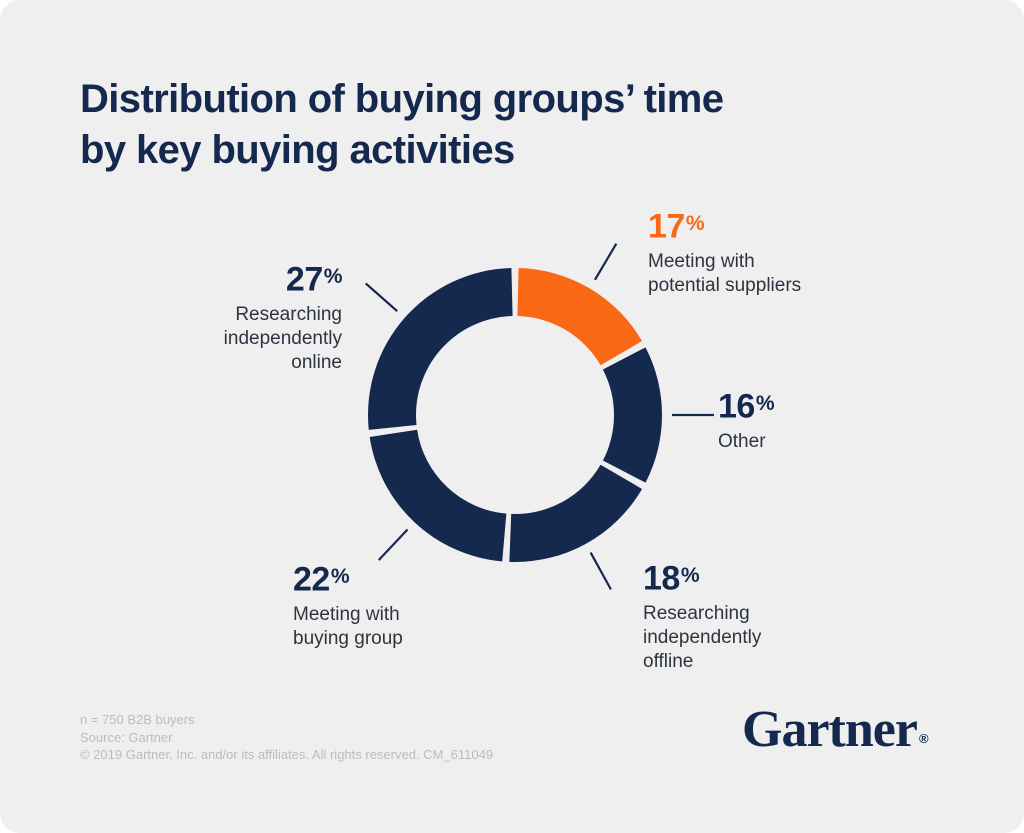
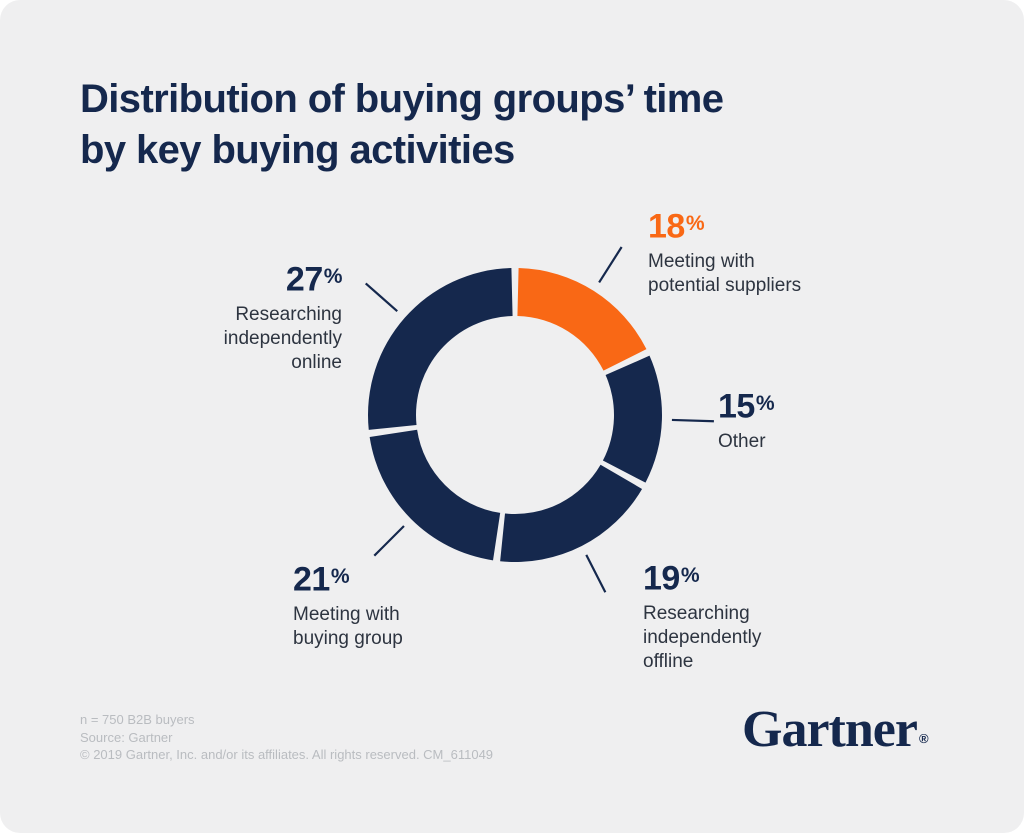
Meeting with potential suppliers: 17 -> 18
Other: 16 -> 15
Researching independently offline: 18 -> 19
Meeting with buying group: 22 -> 21
